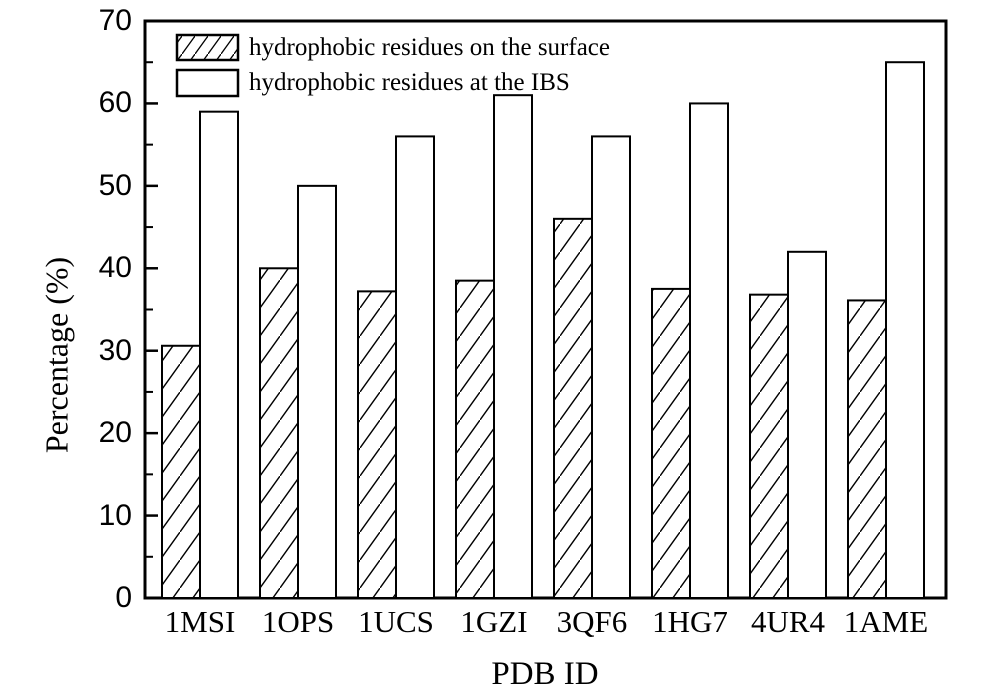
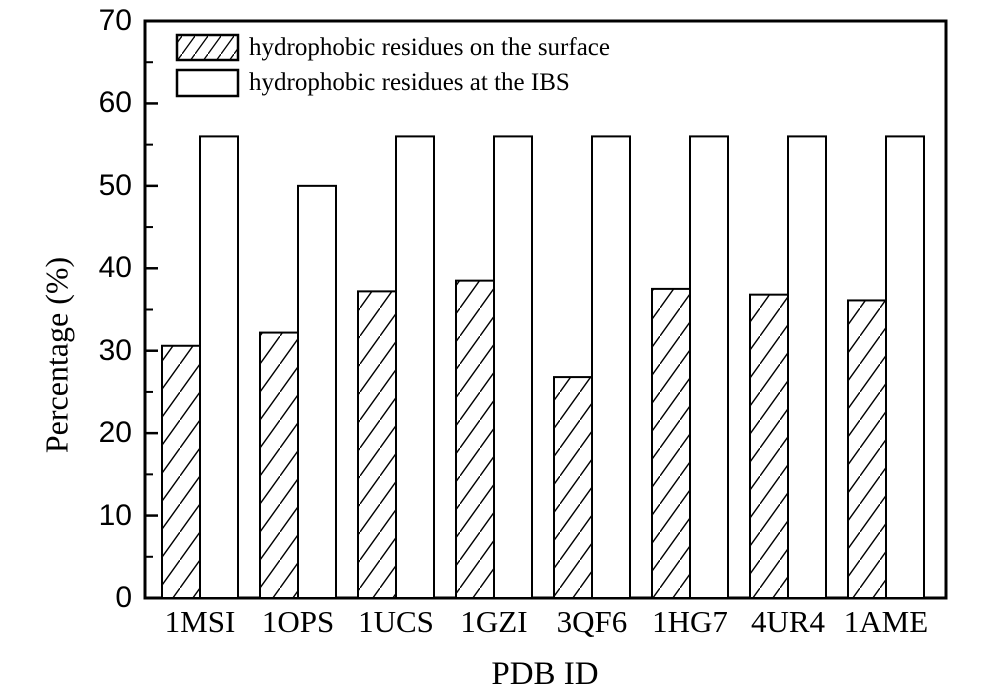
hydrophobic residues at the IBS/1MSI: 59 -> 56
hydrophobic residues on the surface/1OPS: 40 -> 32
hydrophobic residues at the IBS/1GZI: 61 -> 56
hydrophobic residues on the surface/3QF6: 46 -> 27
hydrophobic residues at the IBS/1HG7: 60 -> 56
hydrophobic residues at the IBS/4UR4: 42 -> 56
hydrophobic residues at the IBS/1AME: 65 -> 56
